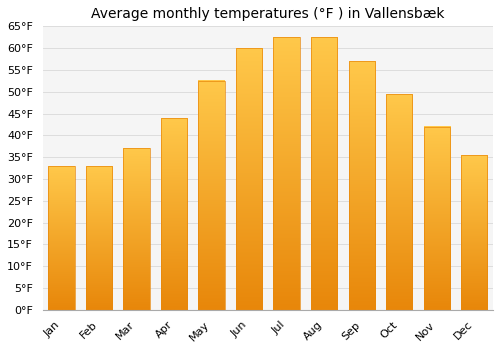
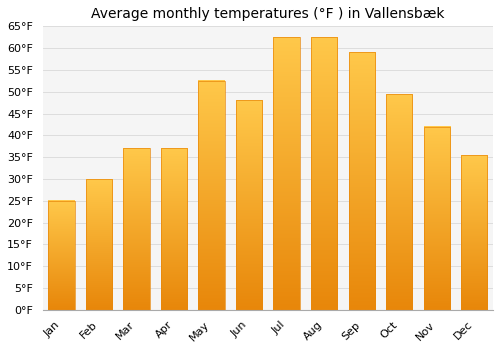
Jan: 33.0°F -> 25.0°F
Feb: 33.0°F -> 30.0°F
Apr: 44.0°F -> 37.0°F
Jun: 60.0°F -> 48.0°F
Sep: 57.0°F -> 59.0°F
